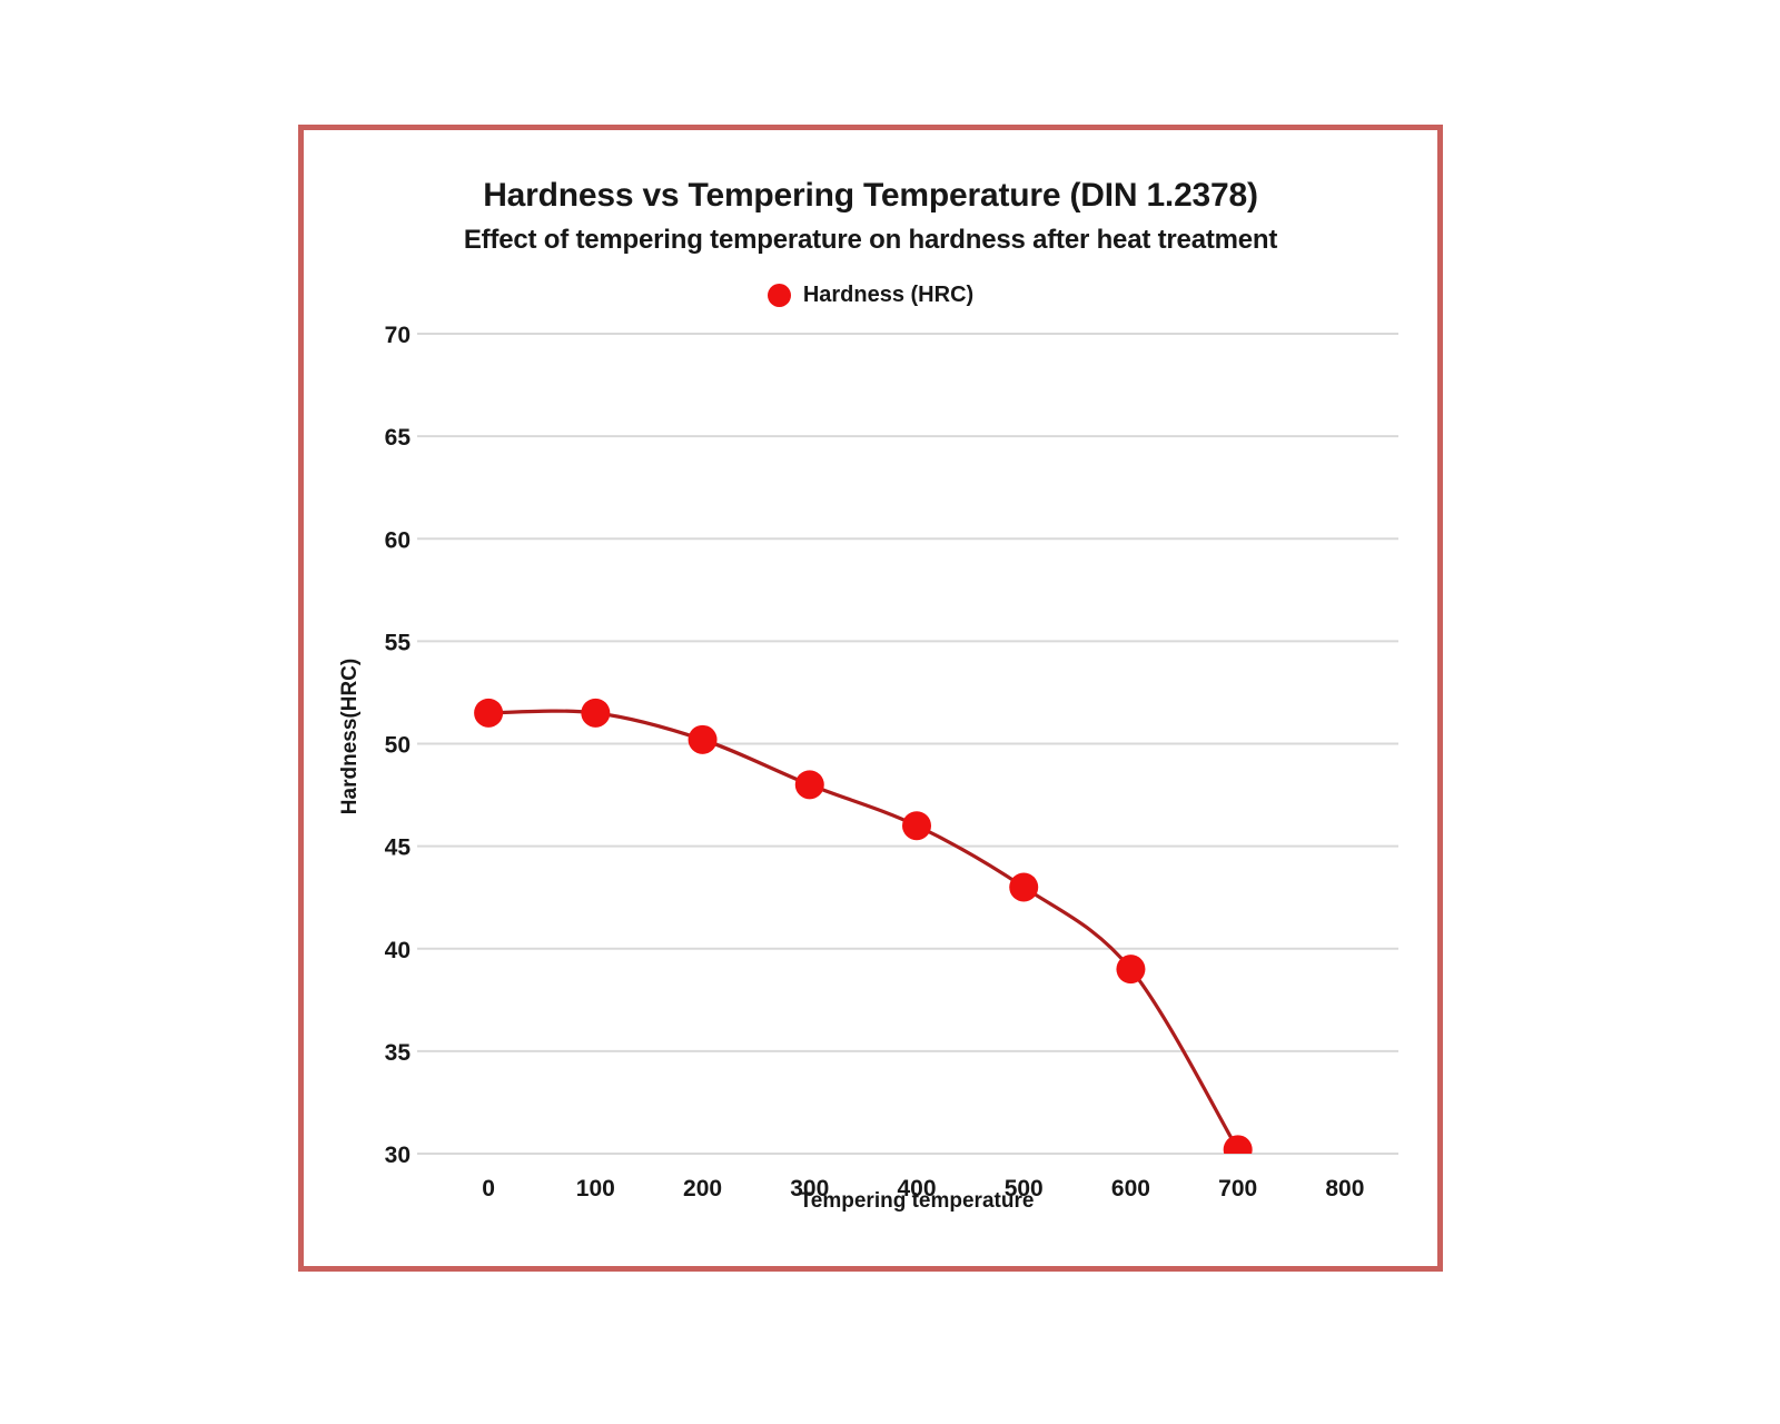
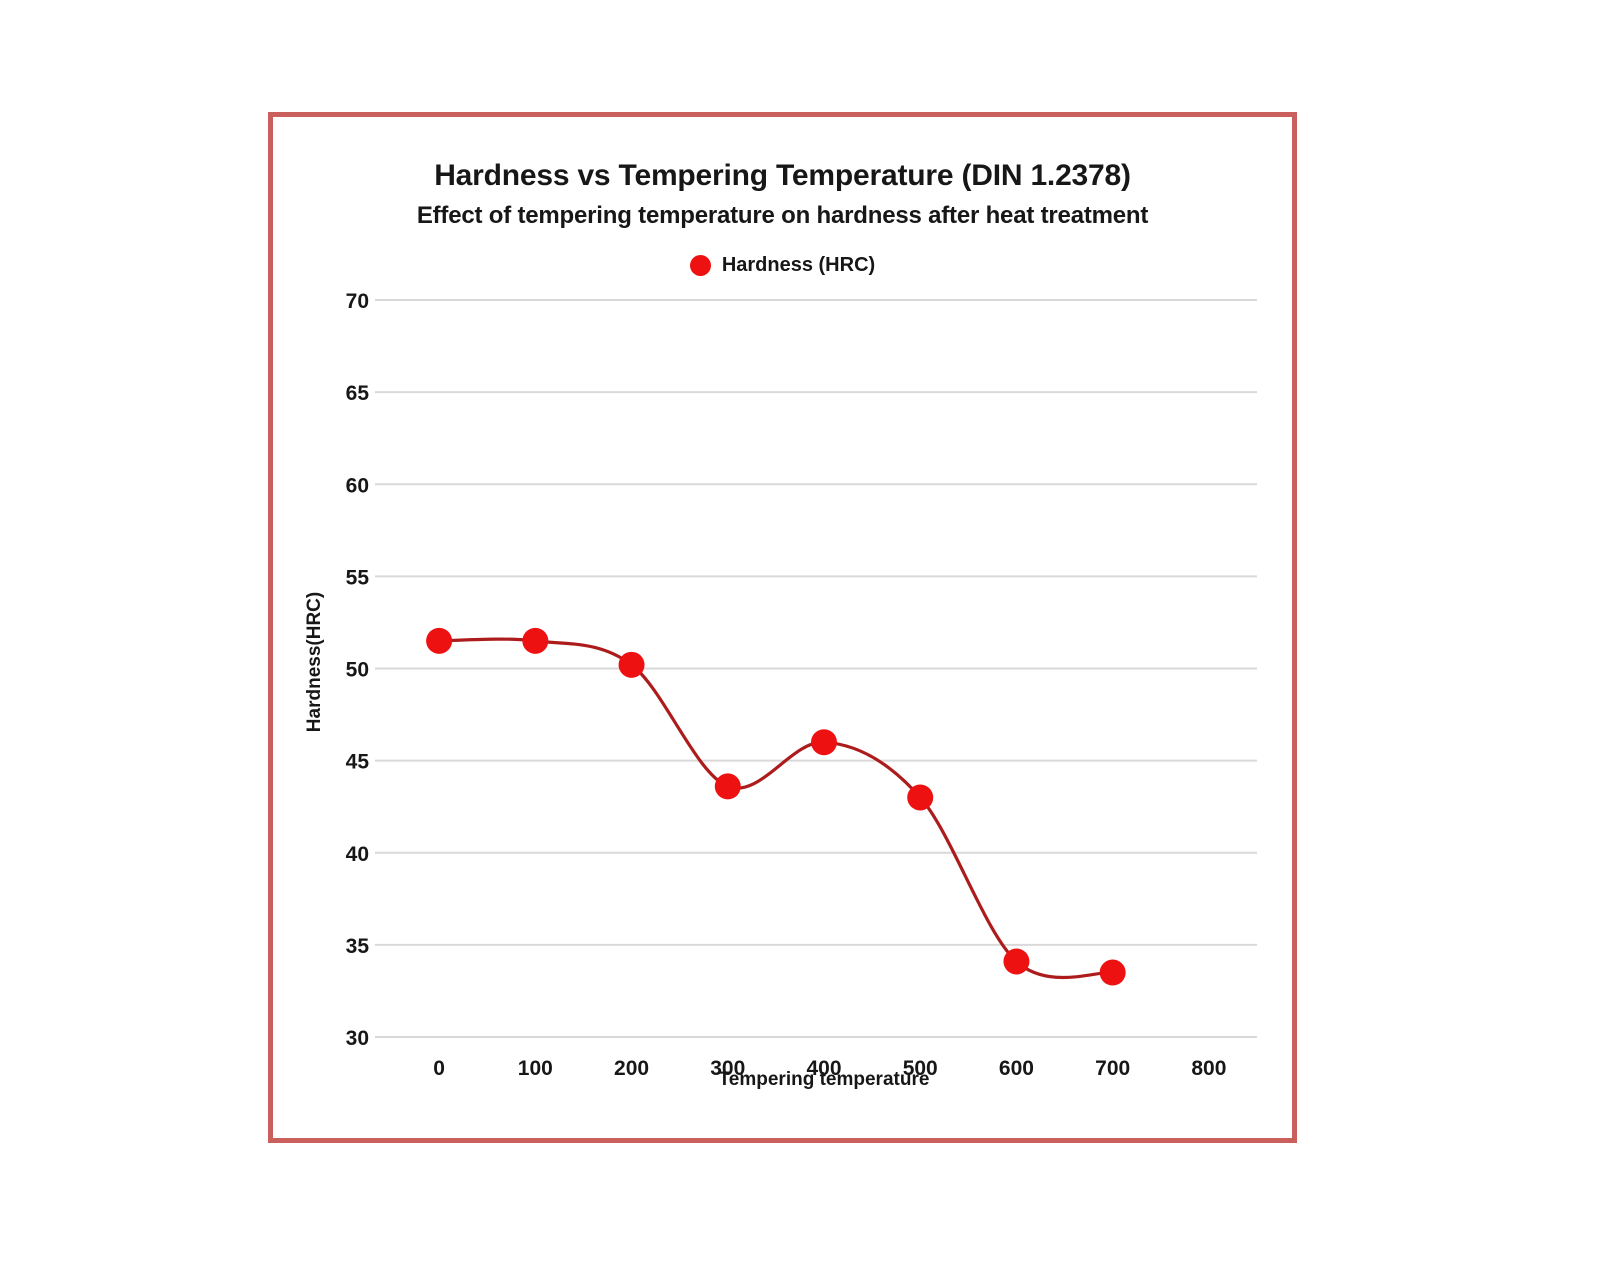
300: 48.0 -> 43.6
600: 39.0 -> 34.1
700: 30.2 -> 33.5
